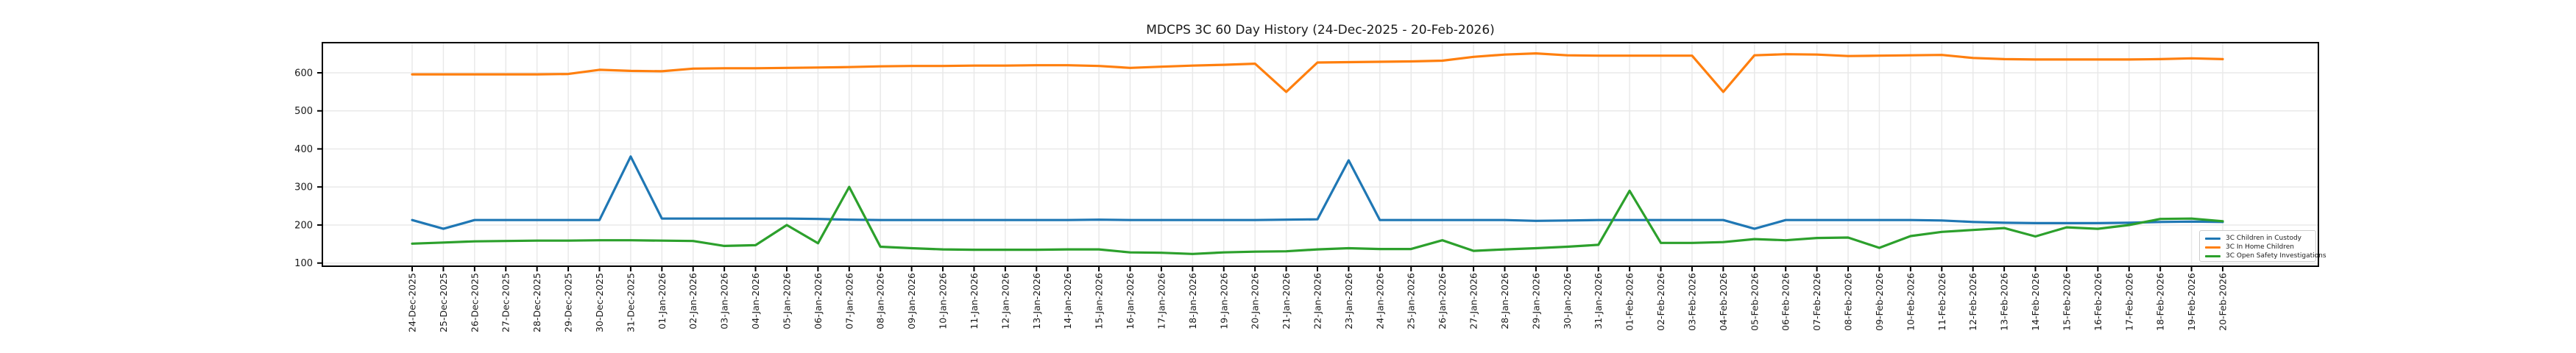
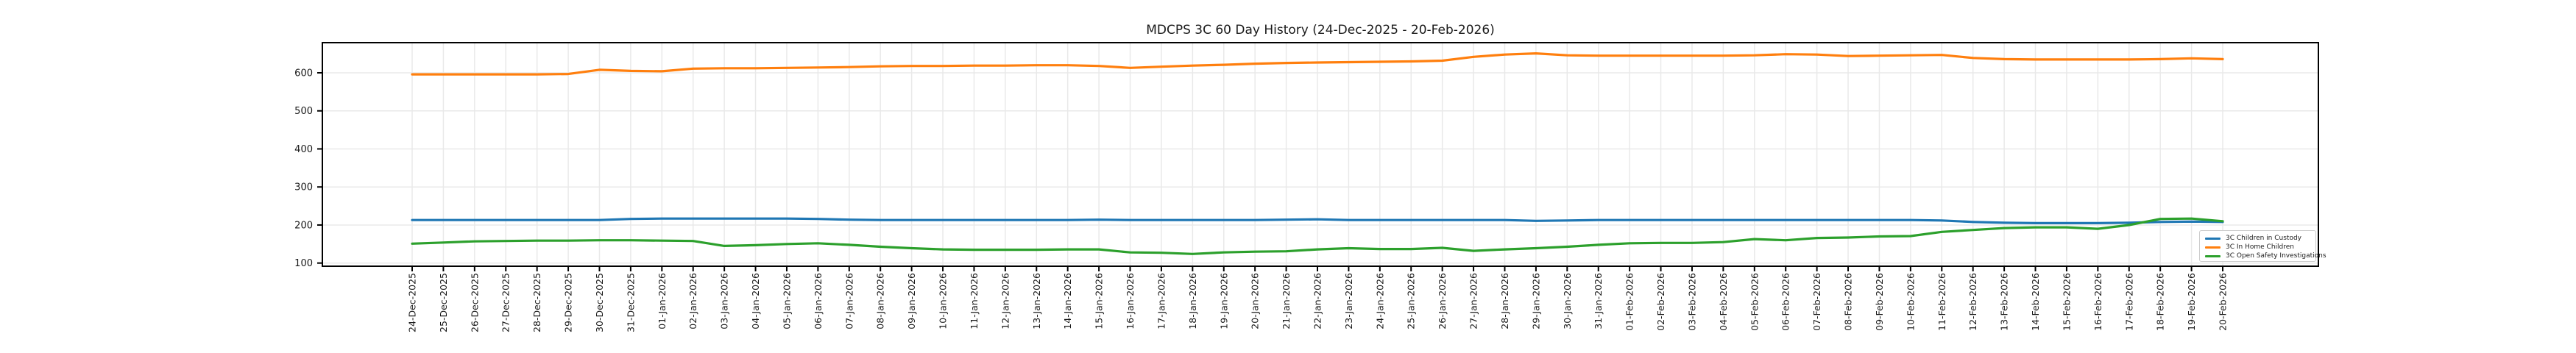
3C Children in Custody/25-Dec-2025: 190 -> 210
3C Children in Custody/31-Dec-2025: 380 -> 220
3C Open Safety Investigations/05-Jan-2026: 200 -> 150
3C Open Safety Investigations/07-Jan-2026: 300 -> 150
3C In Home Children/21-Jan-2026: 550 -> 630
3C Children in Custody/23-Jan-2026: 370 -> 210
3C Open Safety Investigations/26-Jan-2026: 160 -> 140
3C Open Safety Investigations/01-Feb-2026: 290 -> 150
3C In Home Children/04-Feb-2026: 550 -> 640
3C Children in Custody/05-Feb-2026: 190 -> 210
3C Open Safety Investigations/09-Feb-2026: 140 -> 170
3C Open Safety Investigations/14-Feb-2026: 170 -> 190
